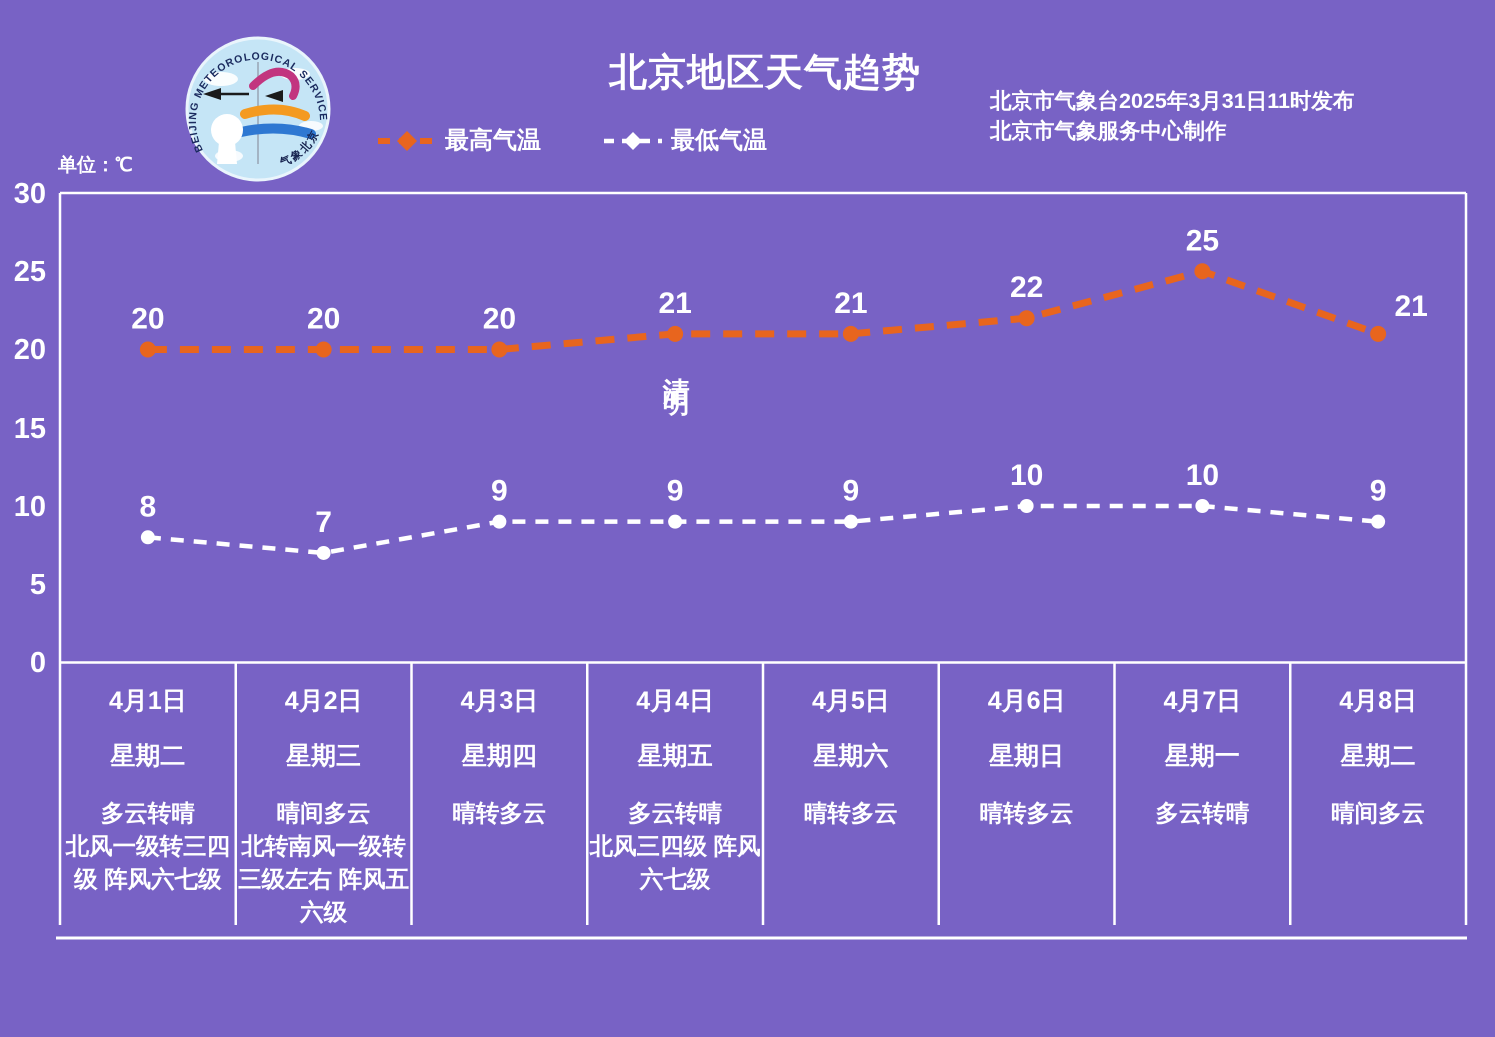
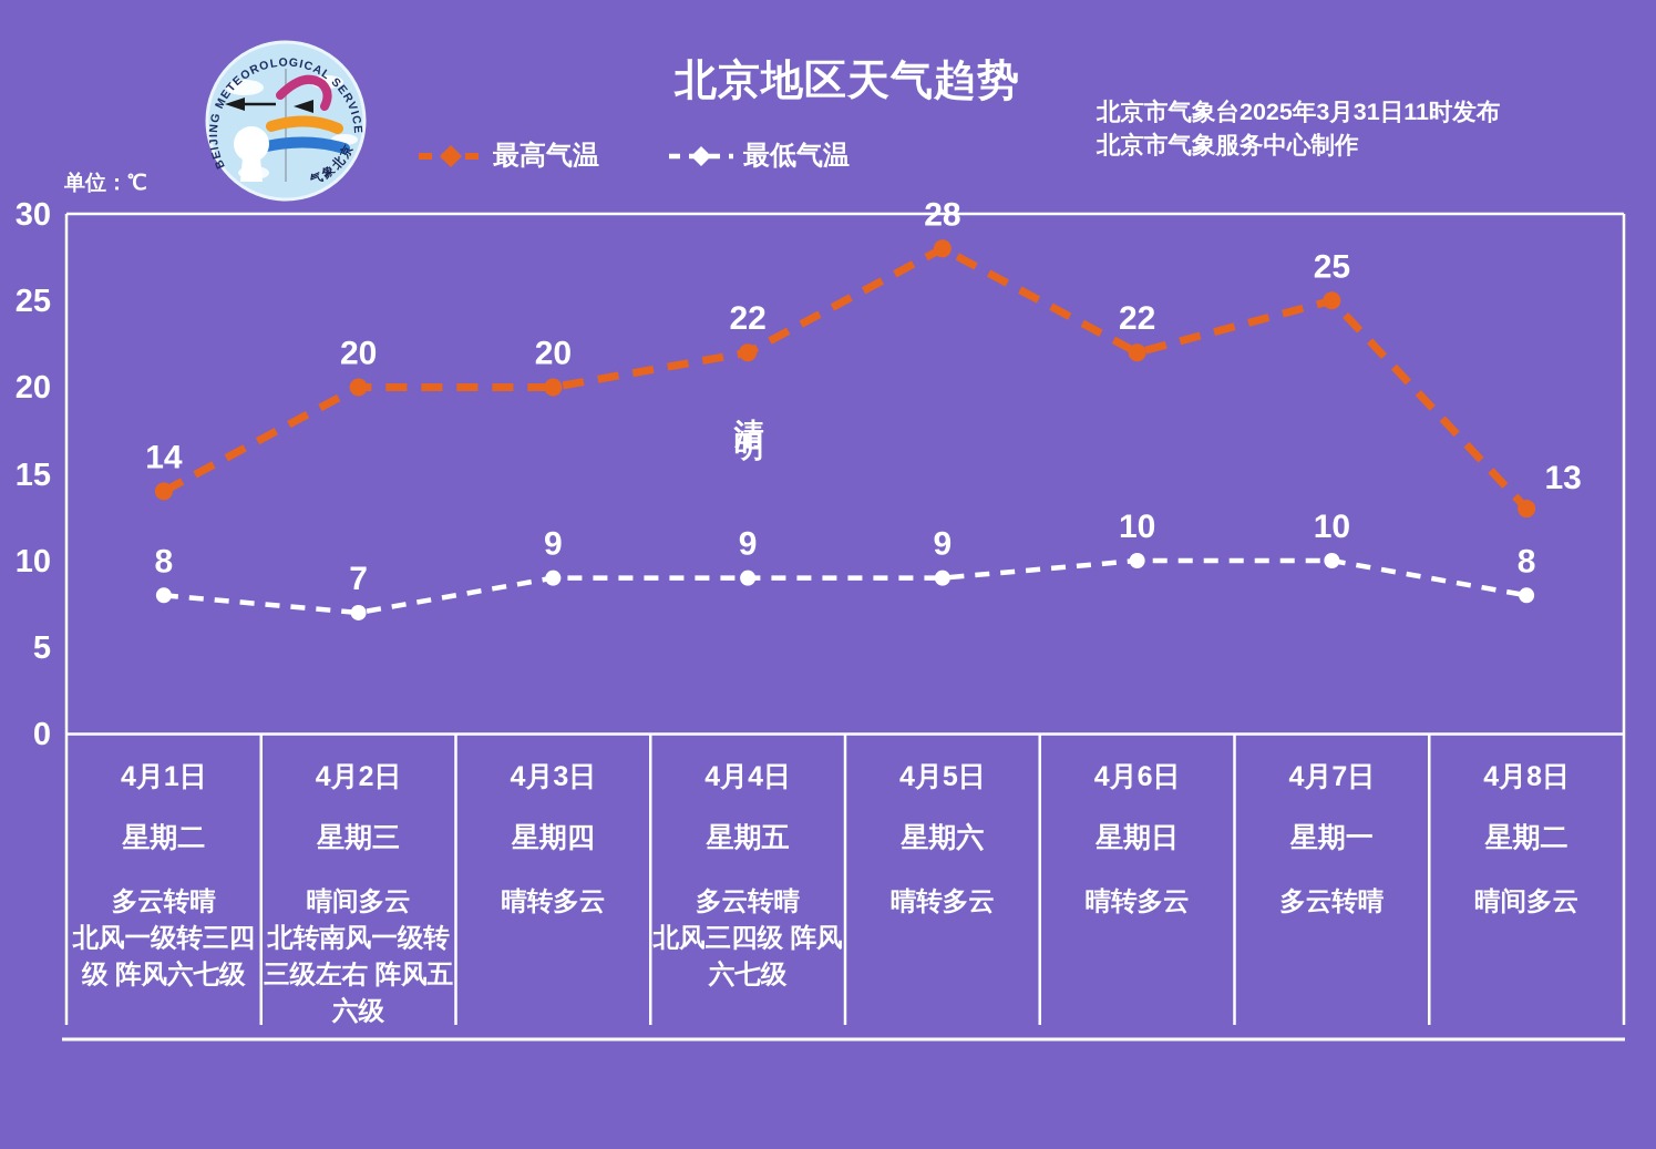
最高气温/4月1日: 20 -> 14
最高气温/4月4日: 21 -> 22
最高气温/4月5日: 21 -> 28
最高气温/4月8日: 21 -> 13
最低气温/4月8日: 9 -> 8
